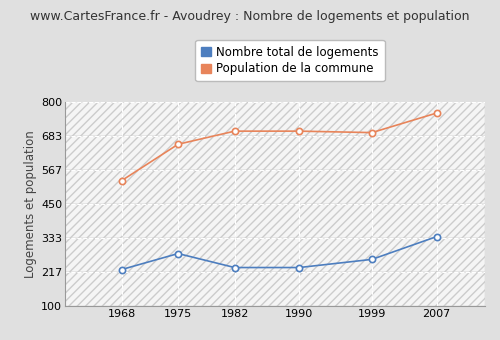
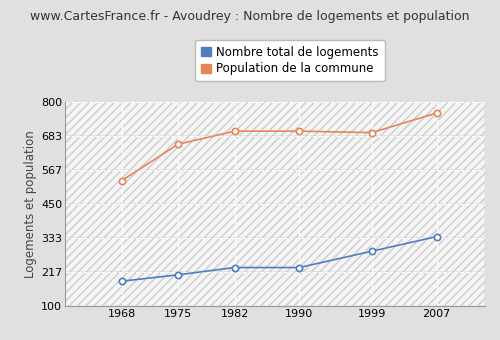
Nombre total de logements/1968: 225 -> 185
Nombre total de logements/1975: 280 -> 207
Nombre total de logements/1999: 260 -> 288
